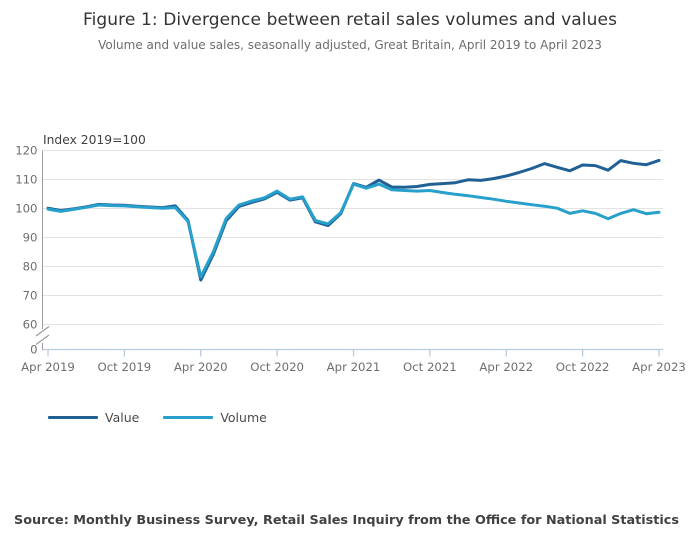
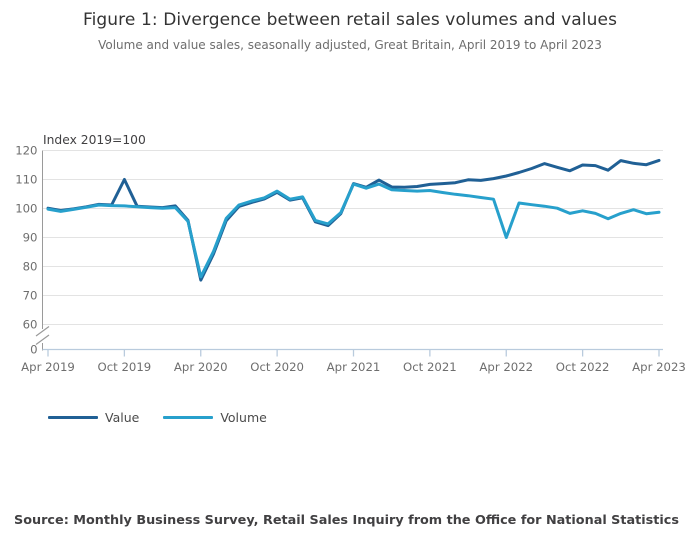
Value/Oct 2019: 101 -> 110
Volume/Apr 2022: 102 -> 90
